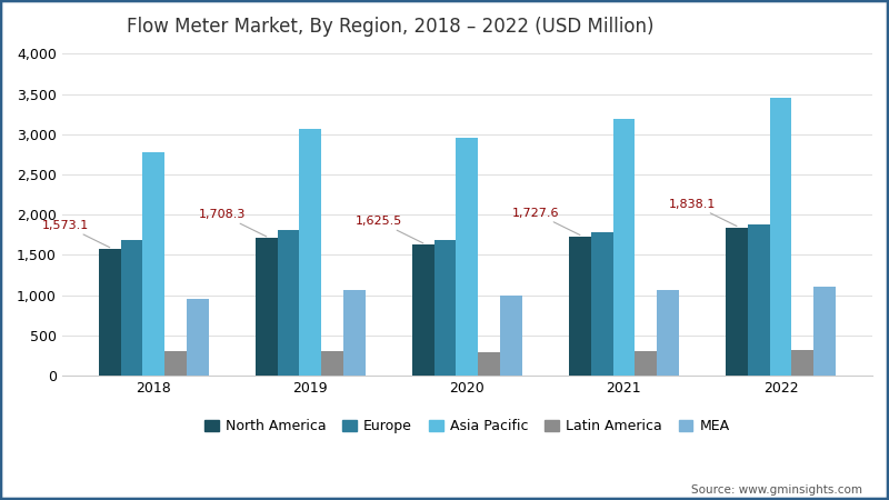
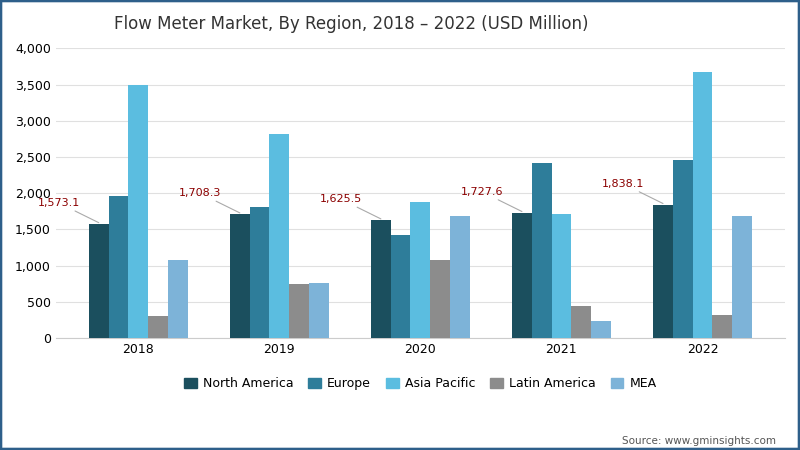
Europe/2018: 1,680 -> 1,960
Asia Pacific/2018: 2,780 -> 3,500
MEA/2018: 960 -> 1,080
Asia Pacific/2019: 3,060 -> 2,820
Latin America/2019: 300 -> 740
MEA/2019: 1,060 -> 760
Europe/2020: 1,690 -> 1,420
Asia Pacific/2020: 2,960 -> 1,880
Latin America/2020: 300 -> 1,080
MEA/2020: 1,000 -> 1,680
Europe/2021: 1,780 -> 2,420
Asia Pacific/2021: 3,190 -> 1,720
Latin America/2021: 300 -> 440
MEA/2021: 1,060 -> 240
Europe/2022: 1,880 -> 2,460
Asia Pacific/2022: 3,460 -> 3,680
MEA/2022: 1,110 -> 1,680
